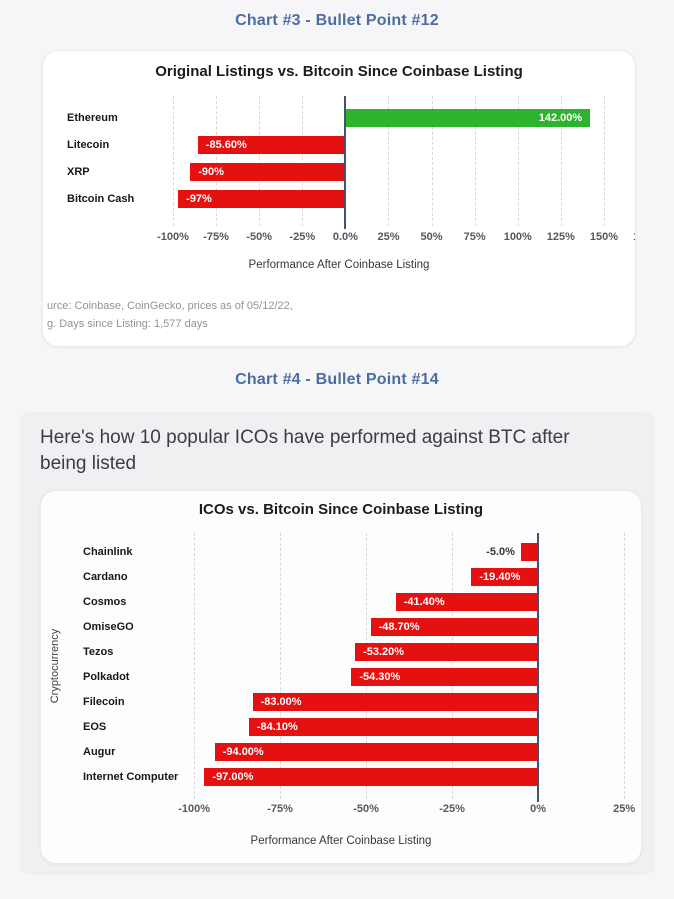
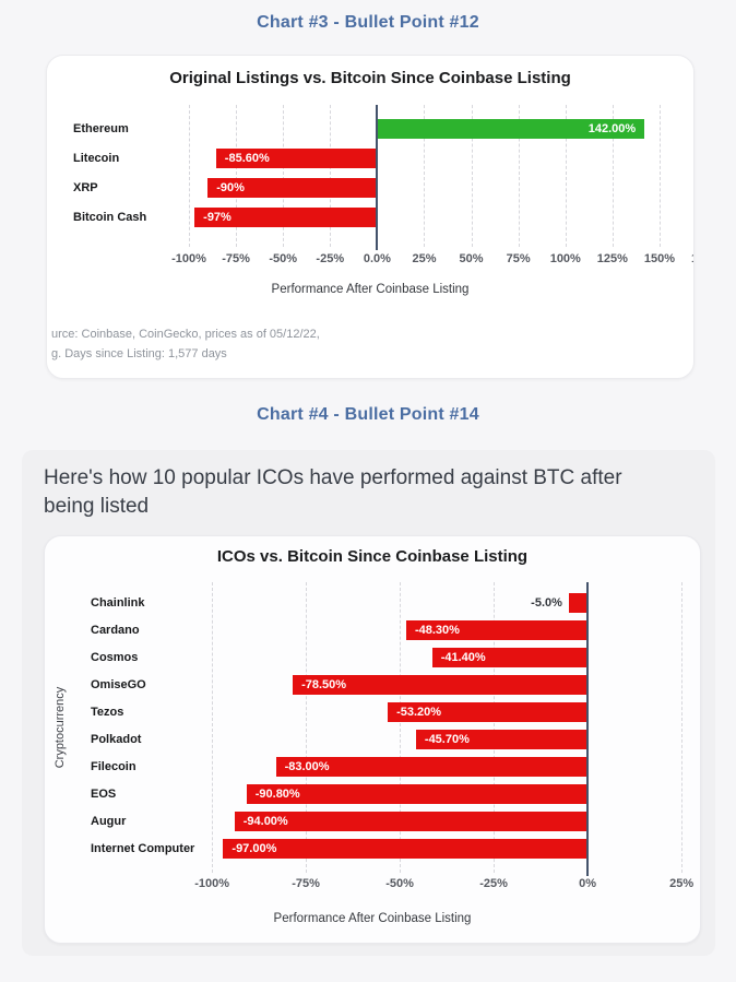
ICOs vs. Bitcoin Since Coinbase Listing/Cardano: -19.40% -> -48.30%
ICOs vs. Bitcoin Since Coinbase Listing/OmiseGO: -48.70% -> -78.50%
ICOs vs. Bitcoin Since Coinbase Listing/Polkadot: -54.30% -> -45.70%
ICOs vs. Bitcoin Since Coinbase Listing/EOS: -84.10% -> -90.80%
